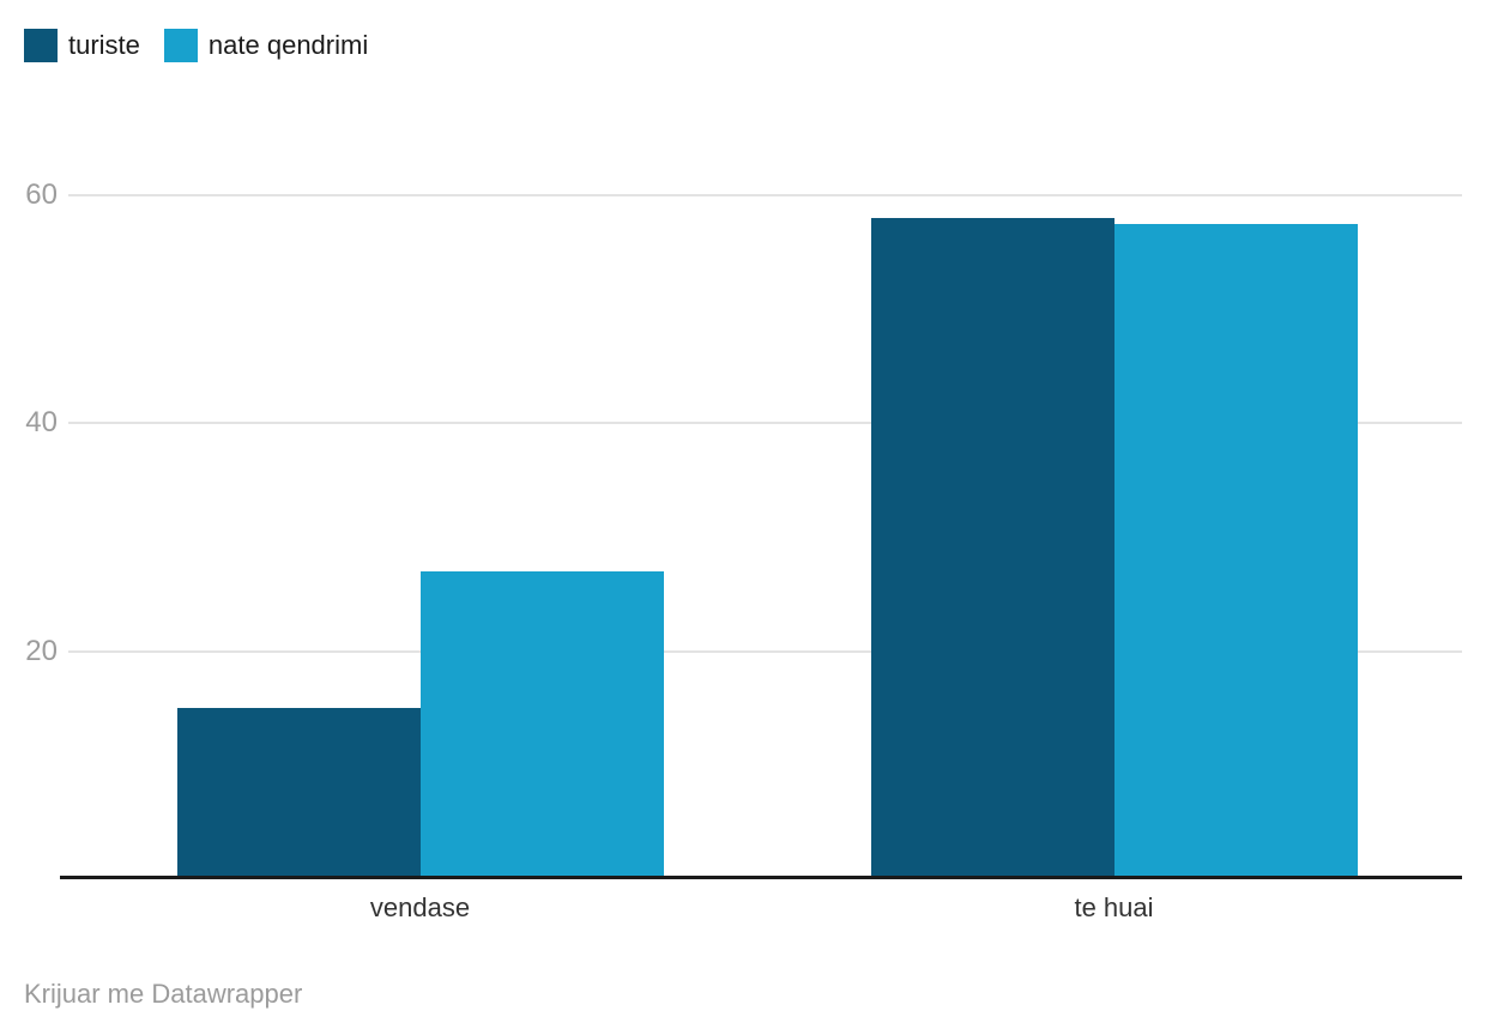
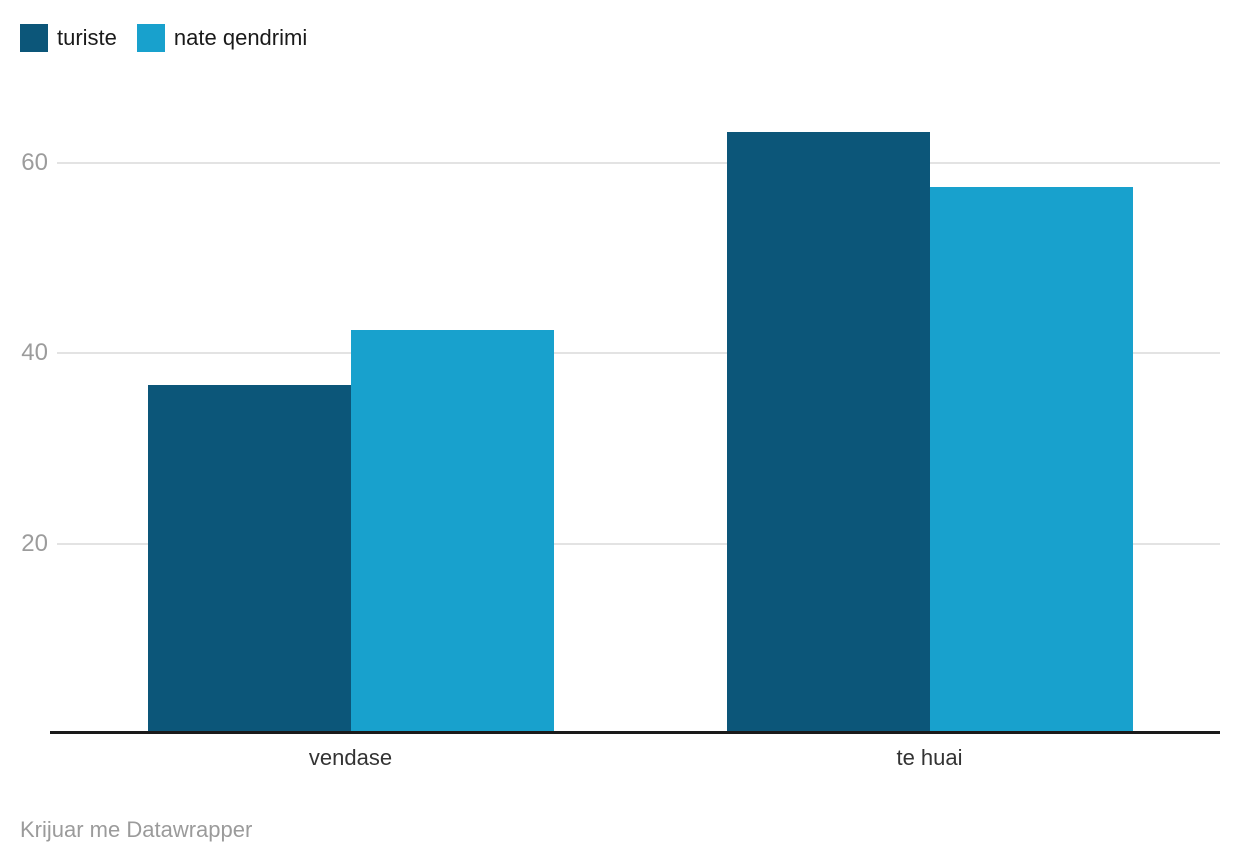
turiste/vendase: 15 -> 37
nate qendrimi/vendase: 27 -> 42
turiste/te huai: 58 -> 63
